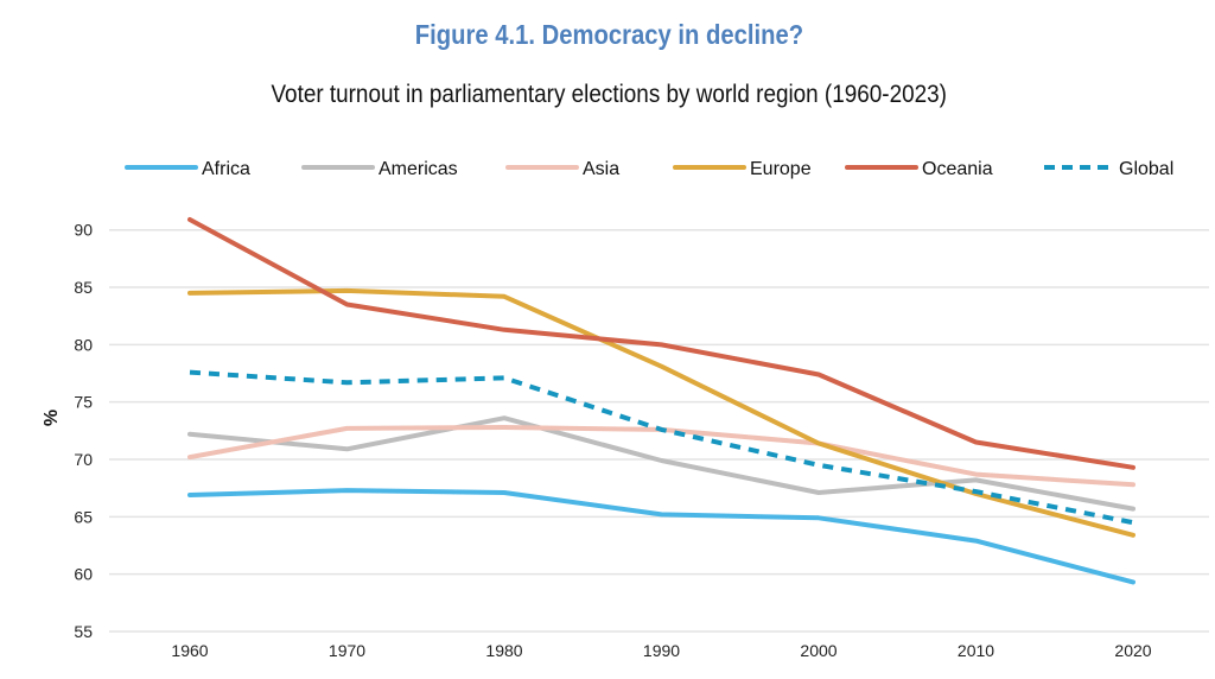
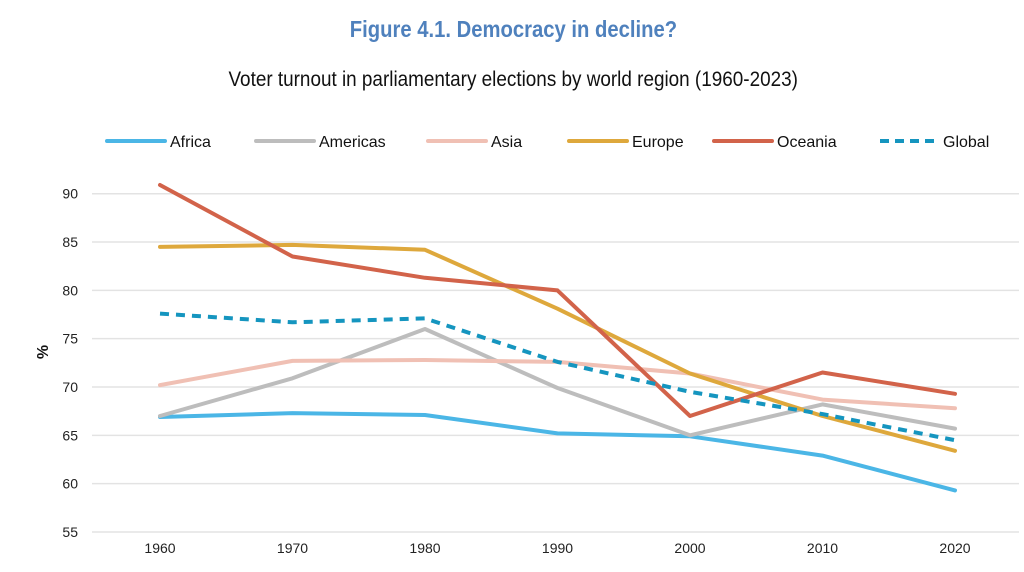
Americas/1960: 72 -> 67
Americas/1980: 74 -> 76
Americas/2000: 67 -> 65
Oceania/2000: 77 -> 67
